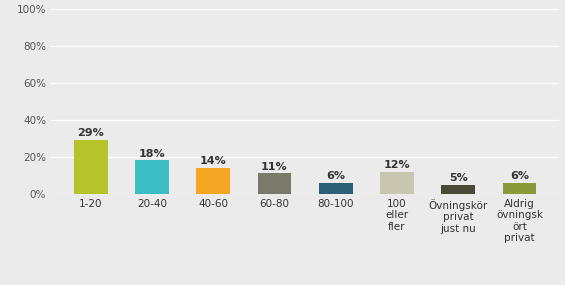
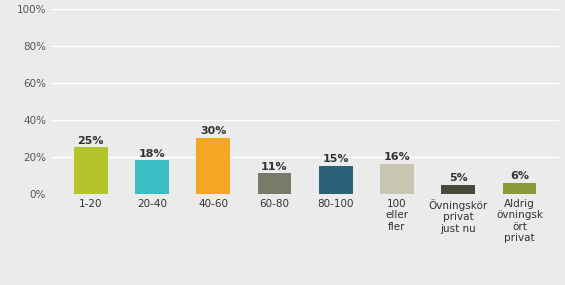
1-20: 29% -> 25%
40-60: 14% -> 30%
80-100: 6% -> 15%
100 eller fler: 12% -> 16%
